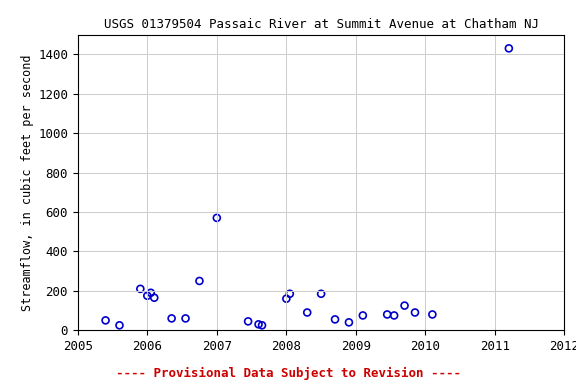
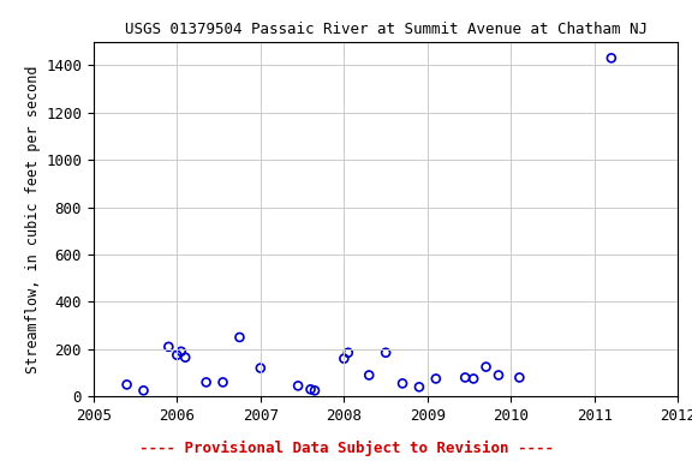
2007: 570 -> 120
